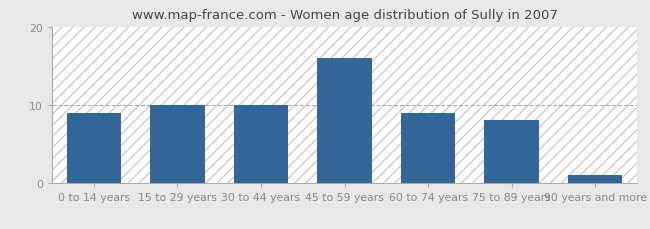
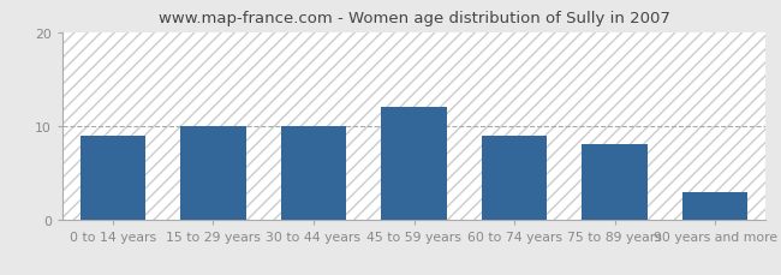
45 to 59 years: 16 -> 12
90 years and more: 1 -> 3
